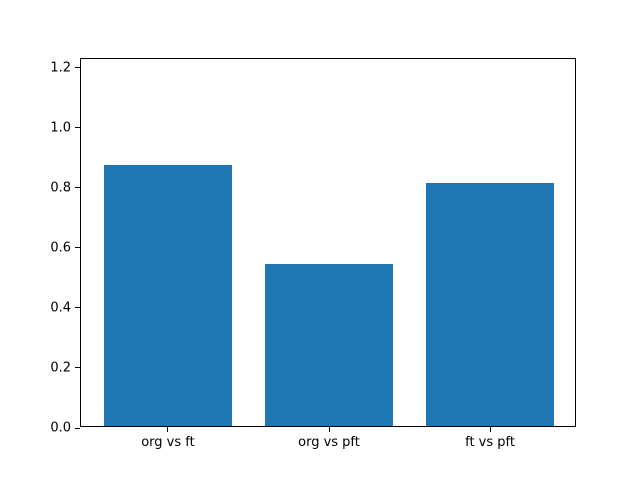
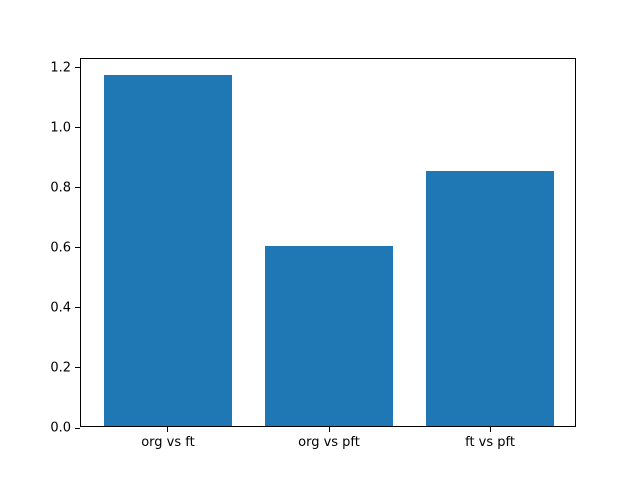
org vs ft: 0.87 -> 1.17
org vs pft: 0.54 -> 0.60
ft vs pft: 0.81 -> 0.85
